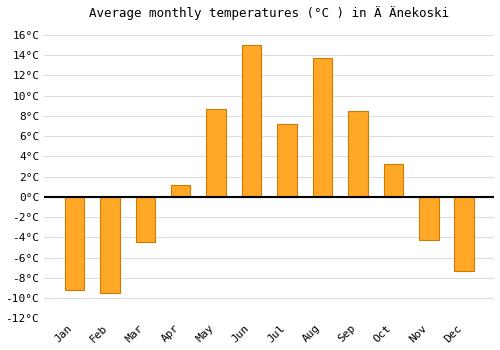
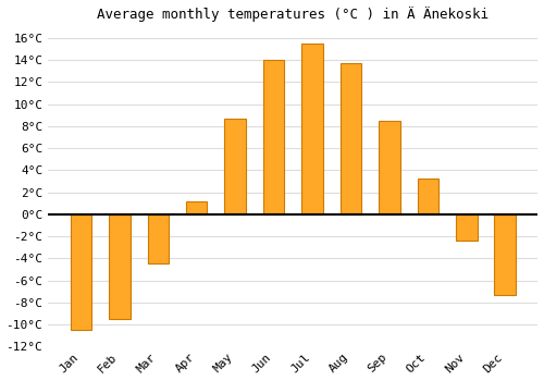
Jan: -9.2°C -> -10.5°C
Jun: 15.0°C -> 14.0°C
Jul: 7.2°C -> 15.5°C
Nov: -4.3°C -> -2.4°C
